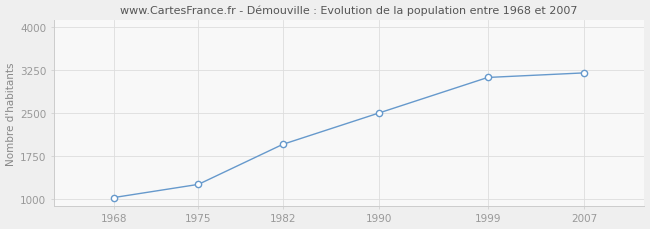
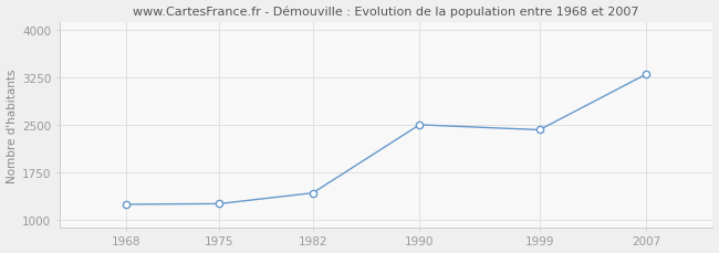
1968: 1020 -> 1240
1982: 1950 -> 1420
1999: 3120 -> 2420
2007: 3200 -> 3300
